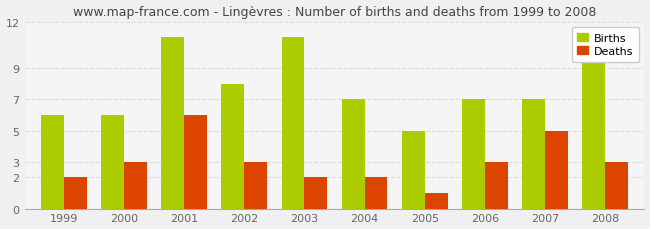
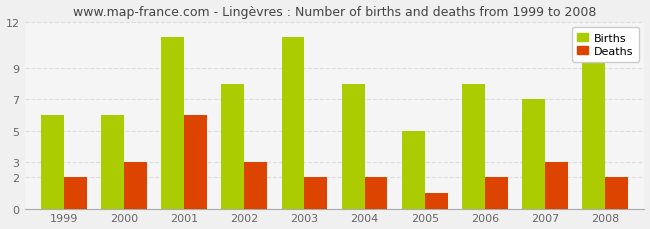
Births/2004: 7 -> 8
Births/2006: 7 -> 8
Deaths/2006: 3 -> 2
Deaths/2007: 5 -> 3
Deaths/2008: 3 -> 2
